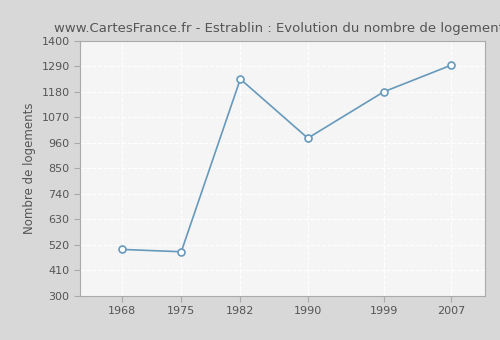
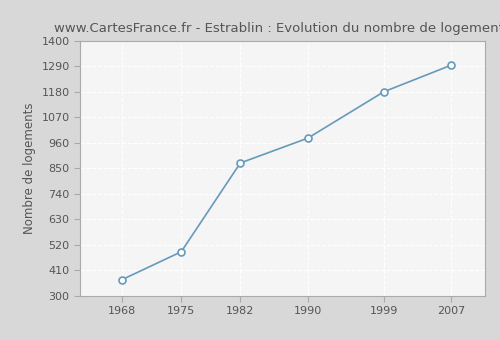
1968: 500 -> 370
1982: 1235 -> 873
